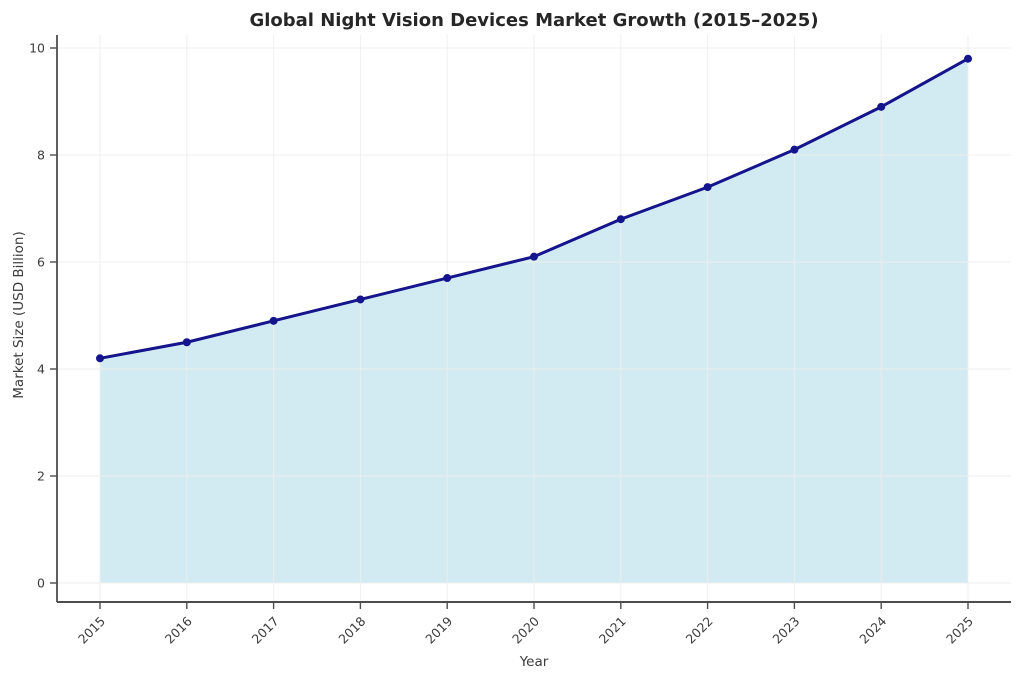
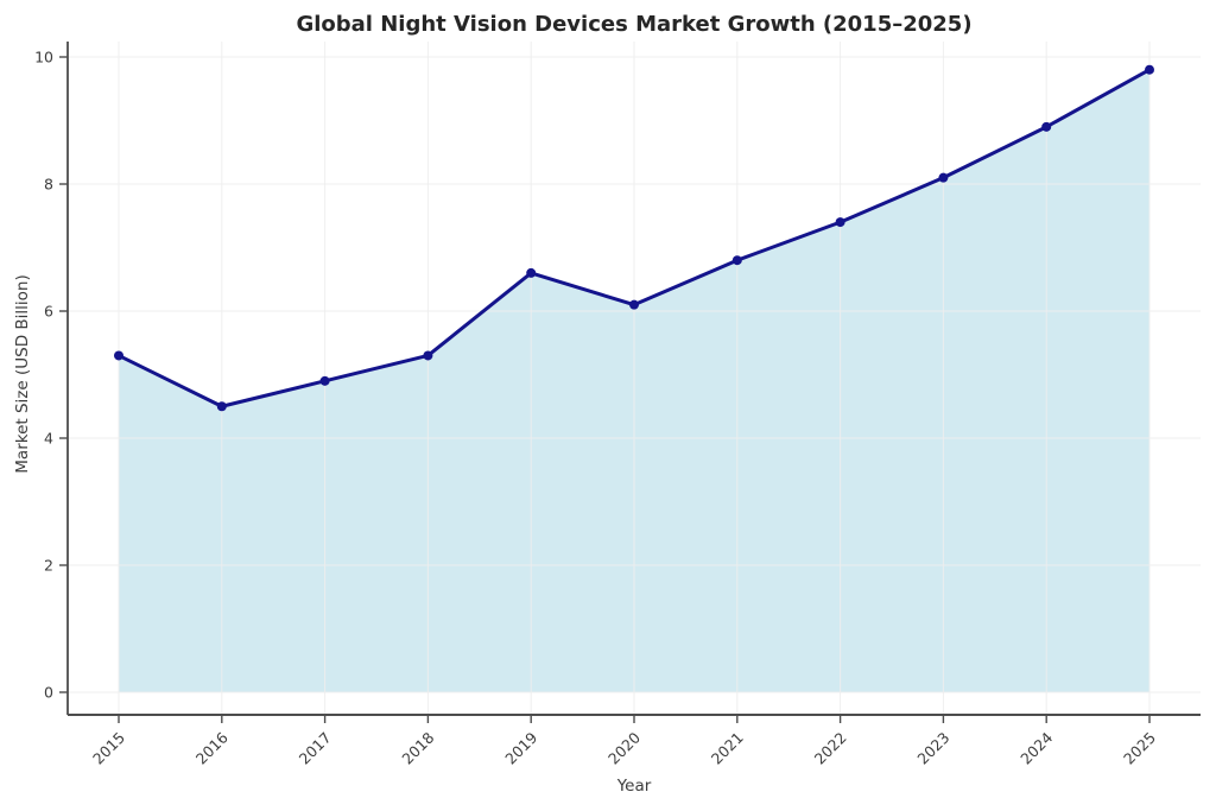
2015: 4.2 -> 5.3
2019: 5.7 -> 6.6
